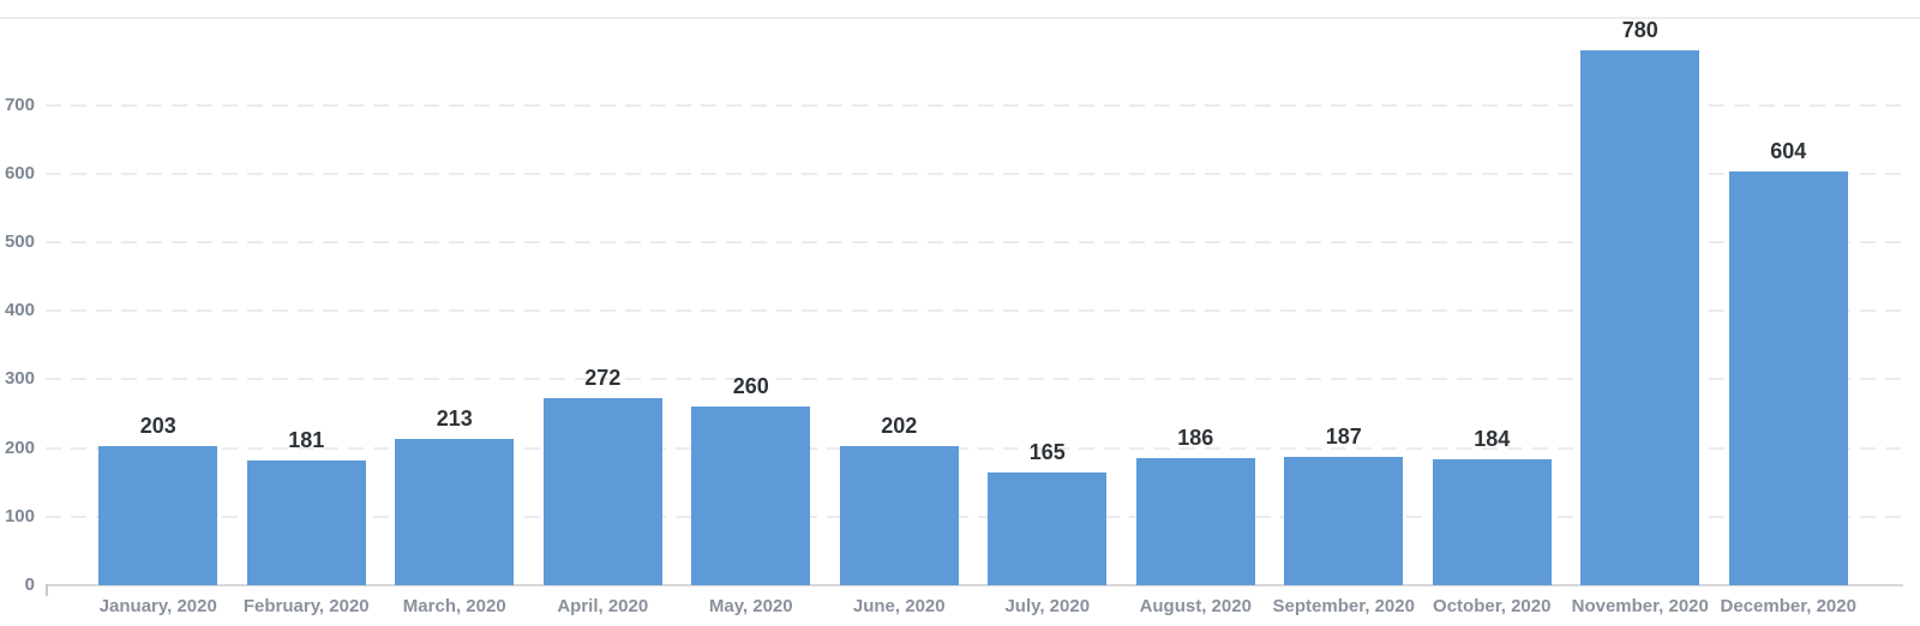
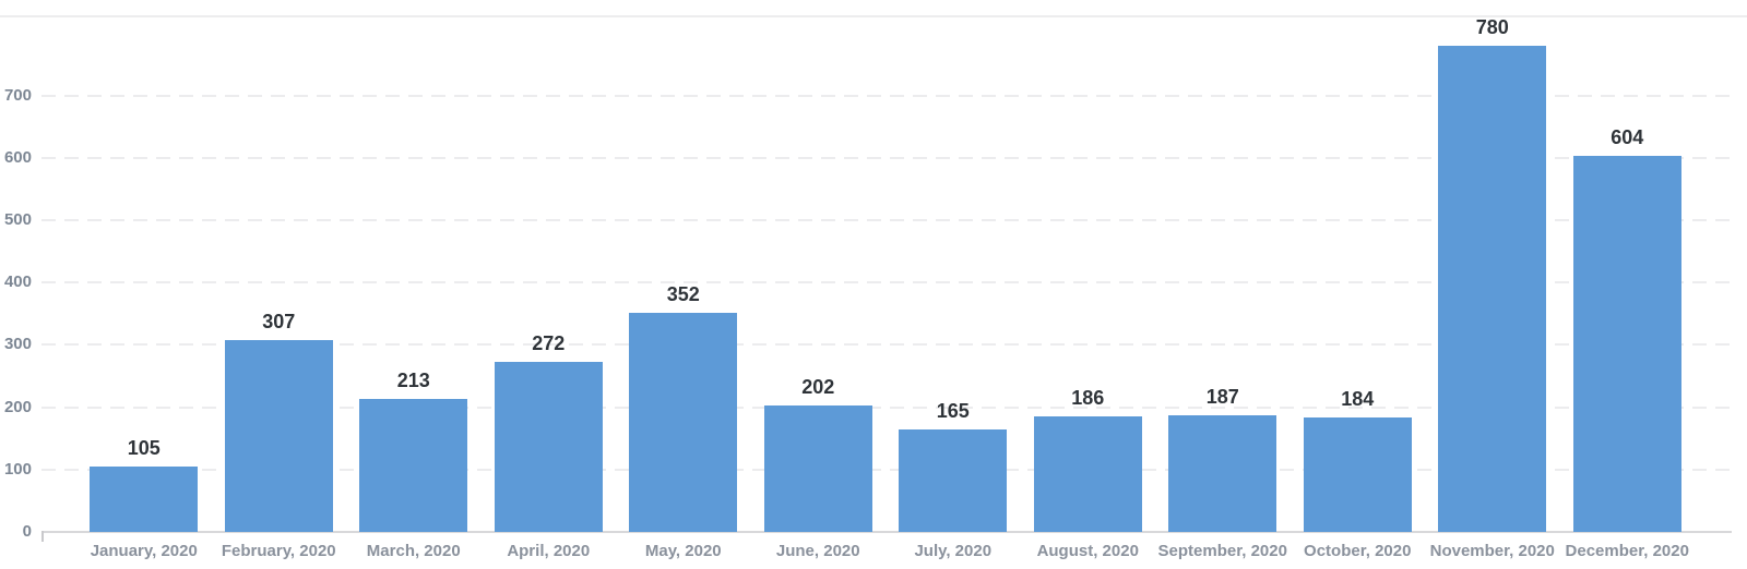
January, 2020: 203 -> 105
February, 2020: 181 -> 307
May, 2020: 260 -> 352
